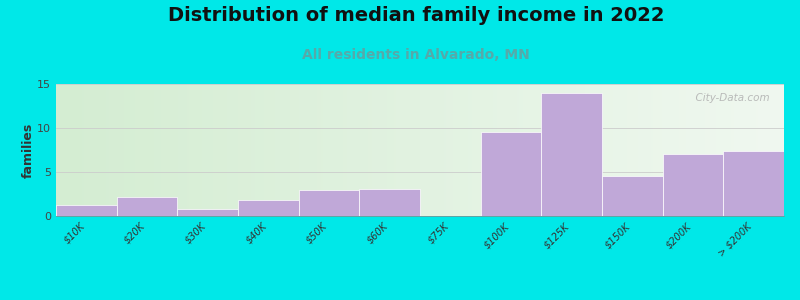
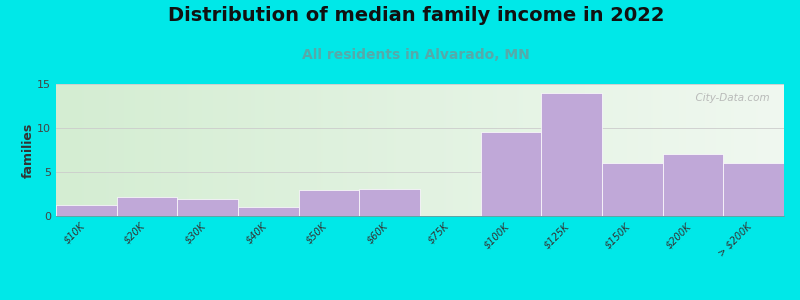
$30K: 0.8 -> 1.9
$40K: 1.8 -> 1.0
$150K: 4.6 -> 6.0
> $200K: 7.4 -> 6.0
